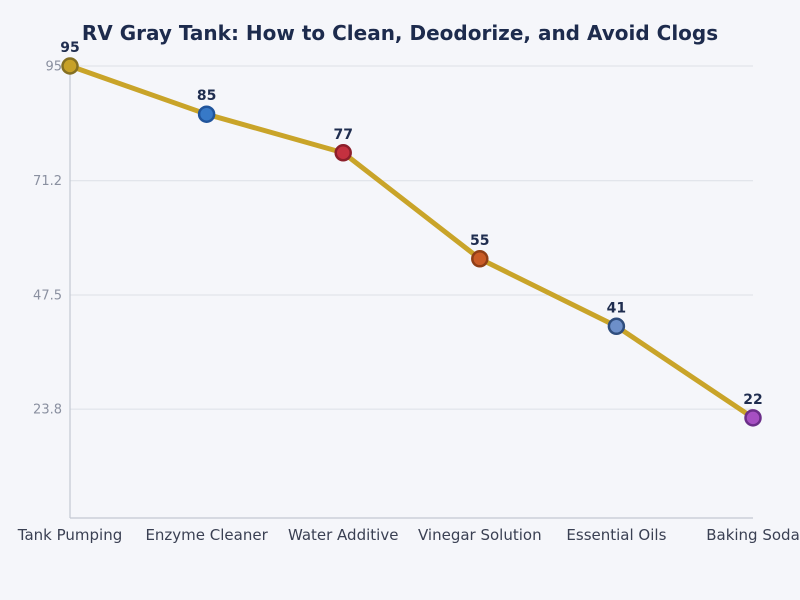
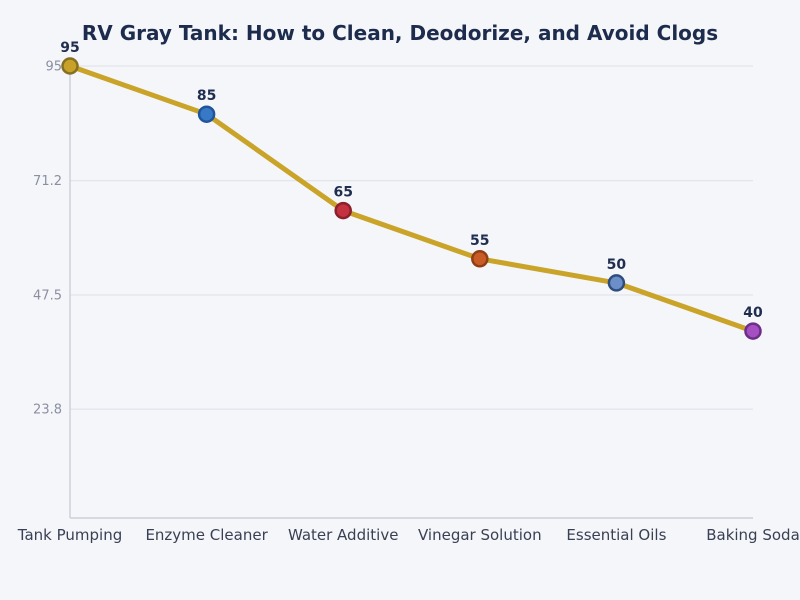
Water Additive: 77 -> 65
Essential Oils: 41 -> 50
Baking Soda: 22 -> 40
